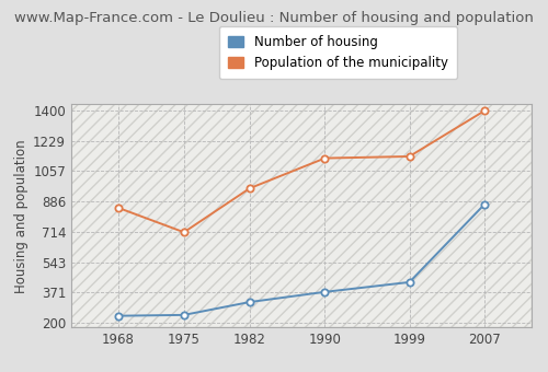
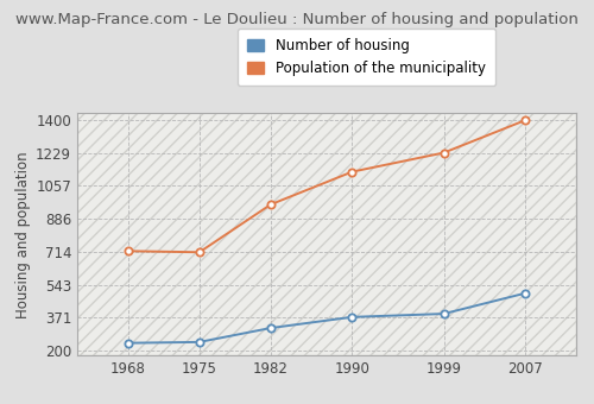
Population of the municipality/1968: 850 -> 720
Number of housing/1999: 430 -> 390
Population of the municipality/1999: 1140 -> 1230
Number of housing/2007: 870 -> 500
